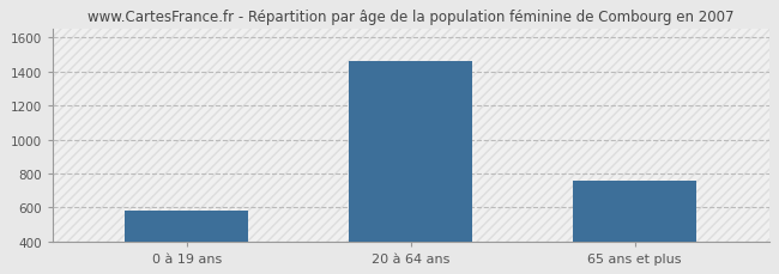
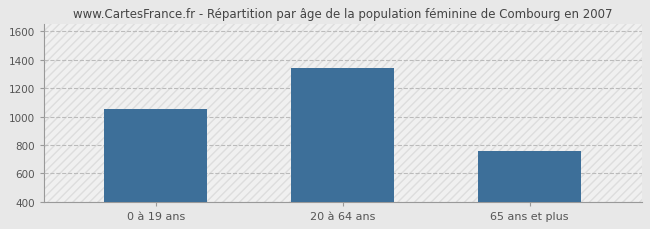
0 à 19 ans: 580 -> 1050
20 à 64 ans: 1460 -> 1340
